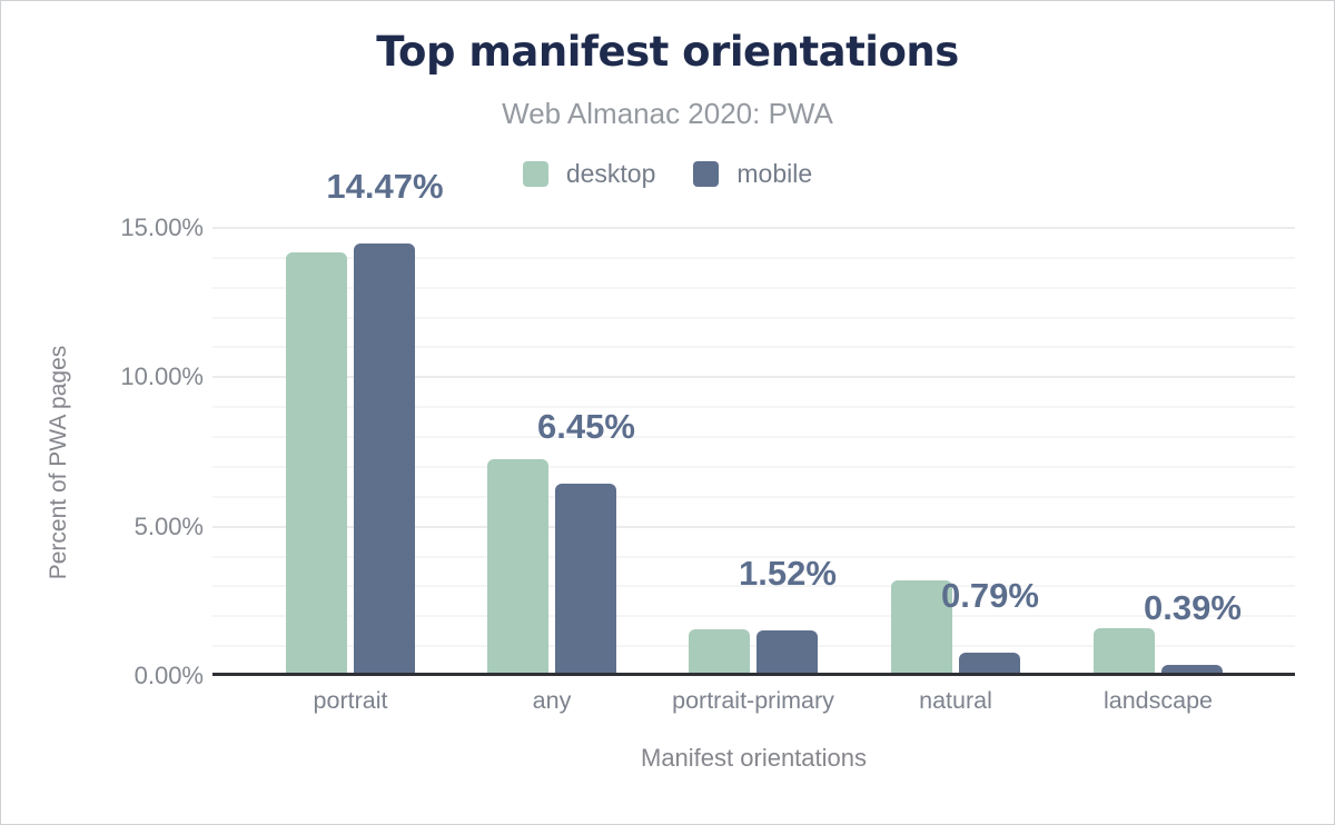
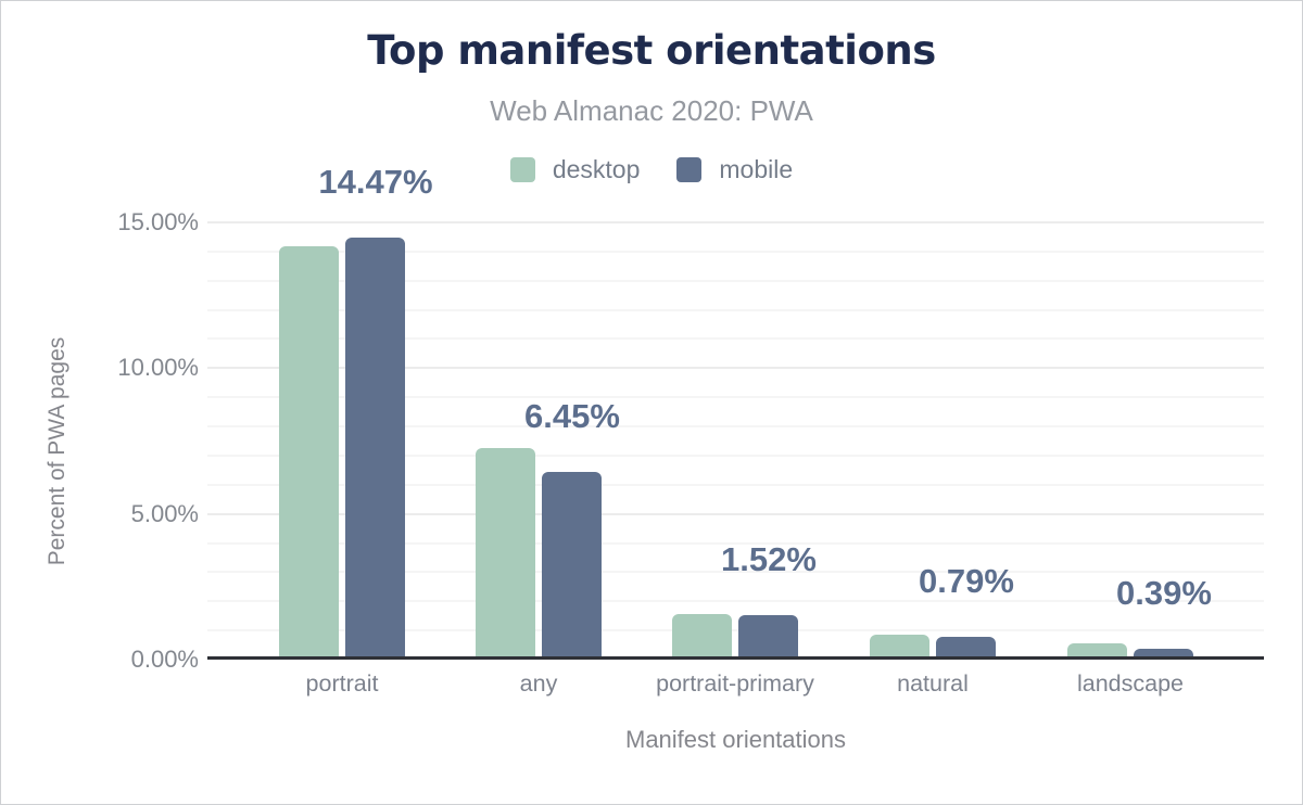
desktop/natural: 3.2% -> 0.9%
desktop/landscape: 1.6% -> 0.5%
